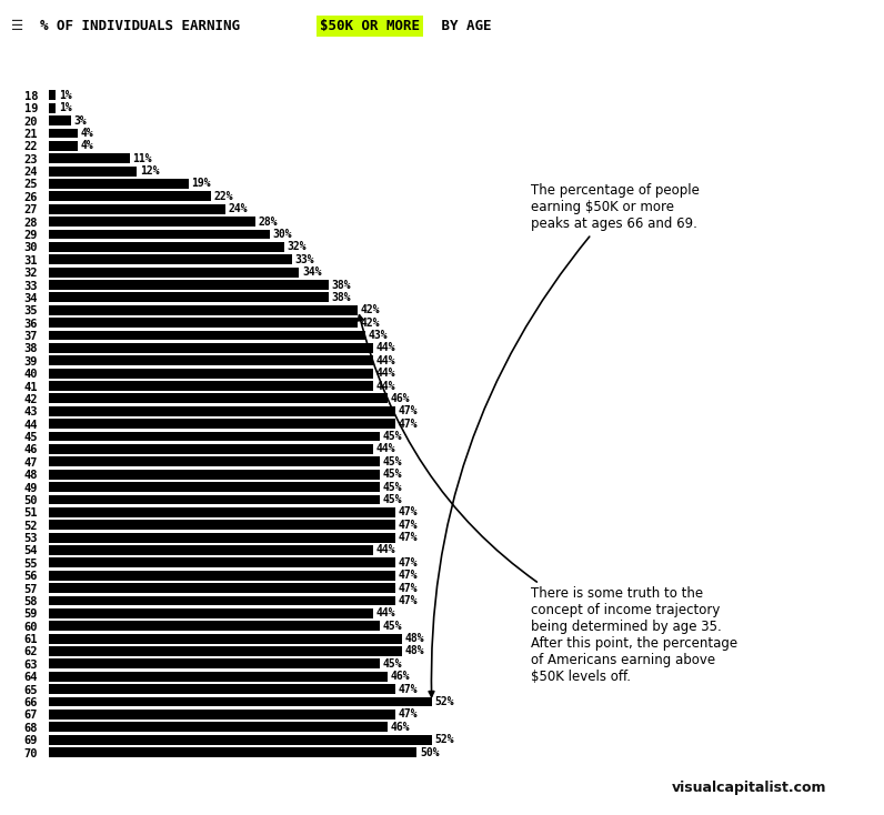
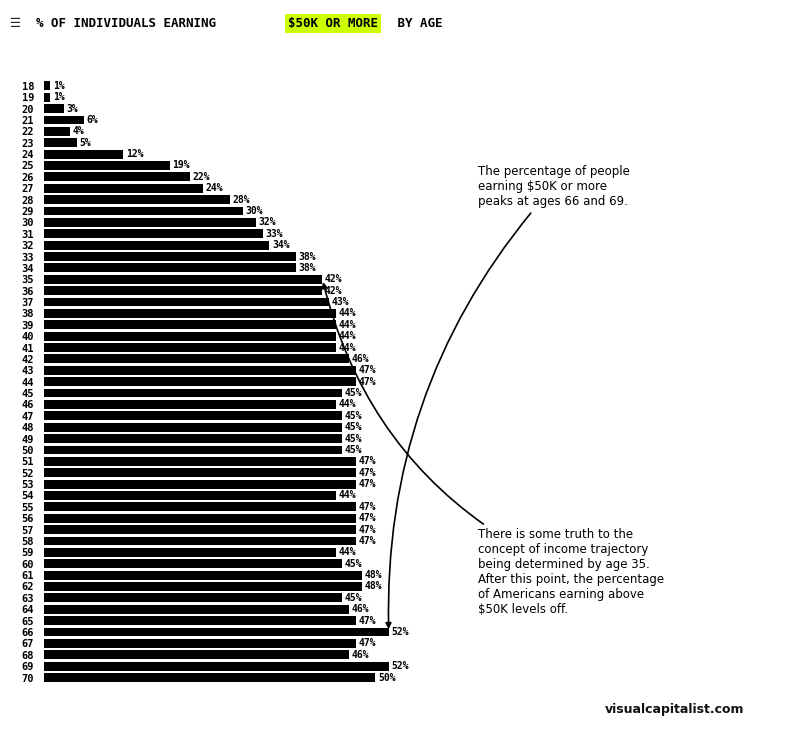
21: 4% -> 6%
23: 11% -> 5%
